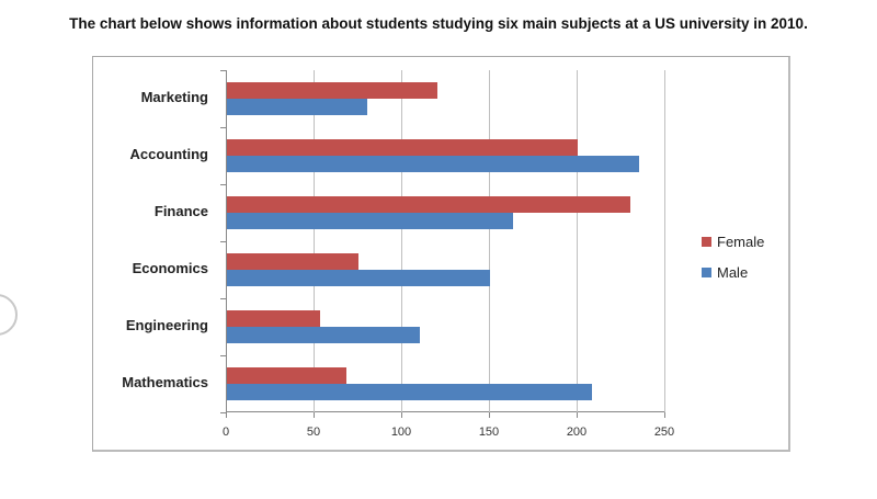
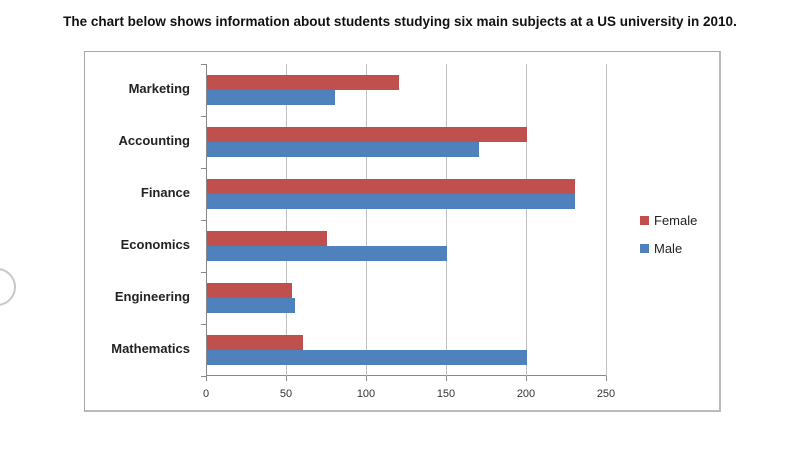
Male/Accounting: 235 -> 170
Male/Finance: 163 -> 230
Male/Engineering: 110 -> 55
Female/Mathematics: 68 -> 60
Male/Mathematics: 208 -> 200
